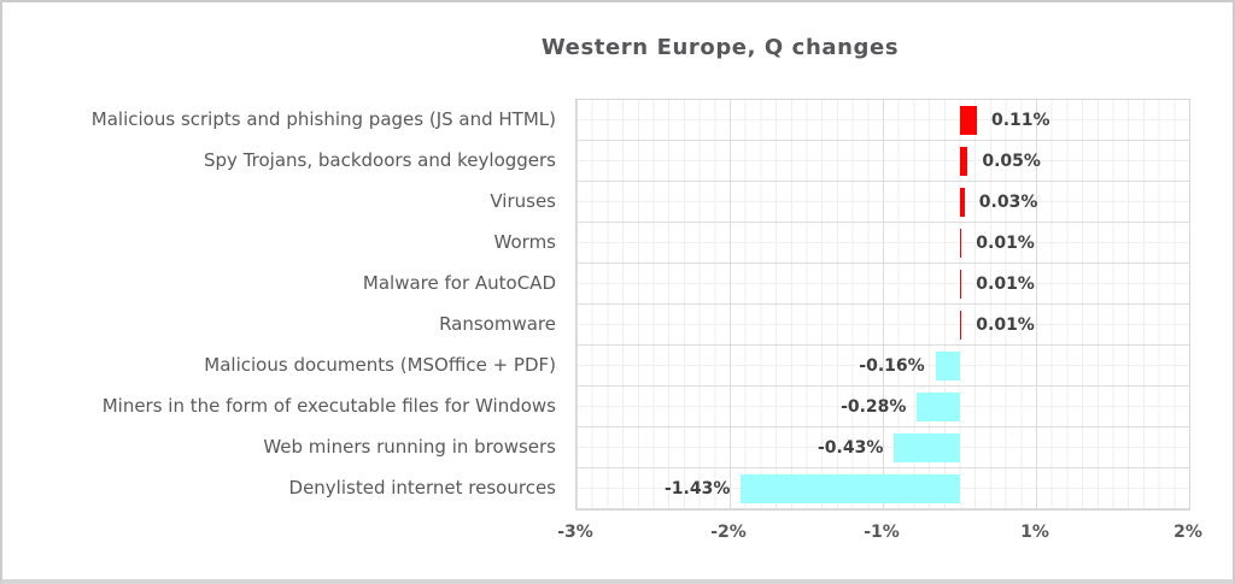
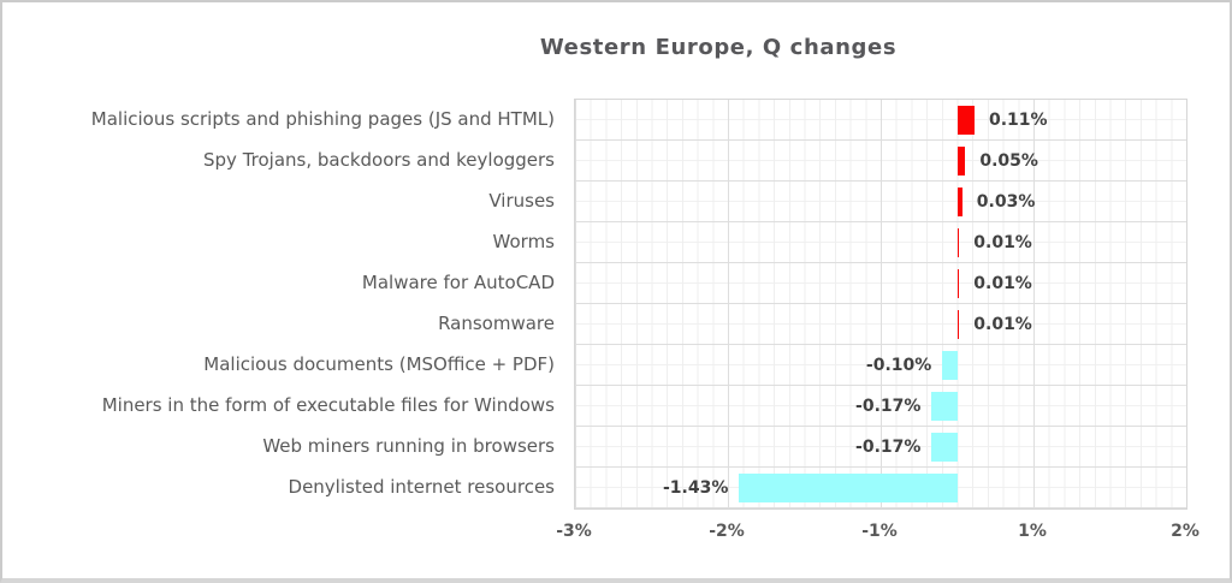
Malicious documents (MSOffice + PDF): -0.16% -> -0.10%
Miners in the form of executable files for Windows: -0.28% -> -0.17%
Web miners running in browsers: -0.43% -> -0.17%
